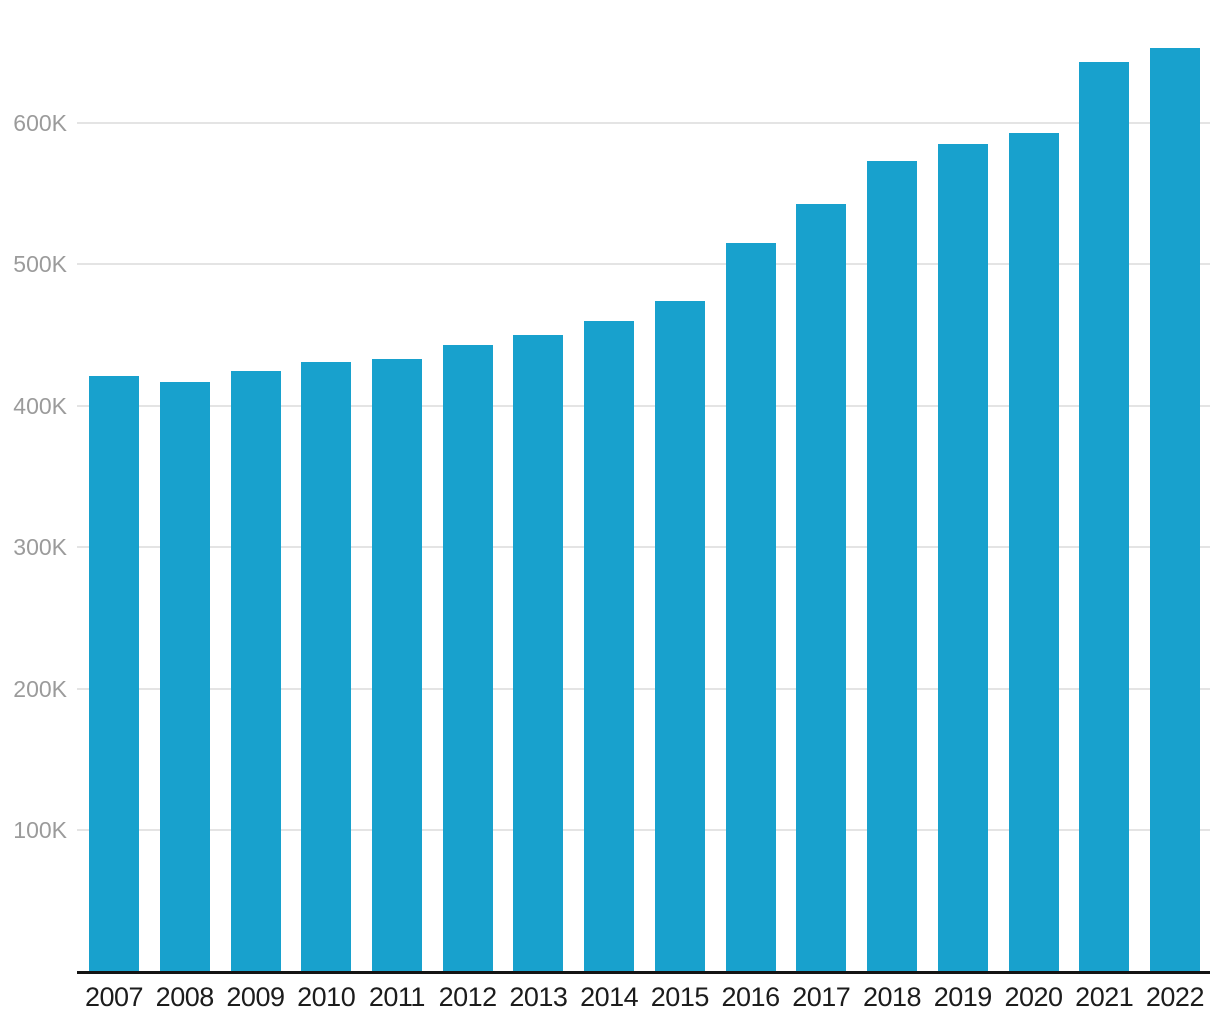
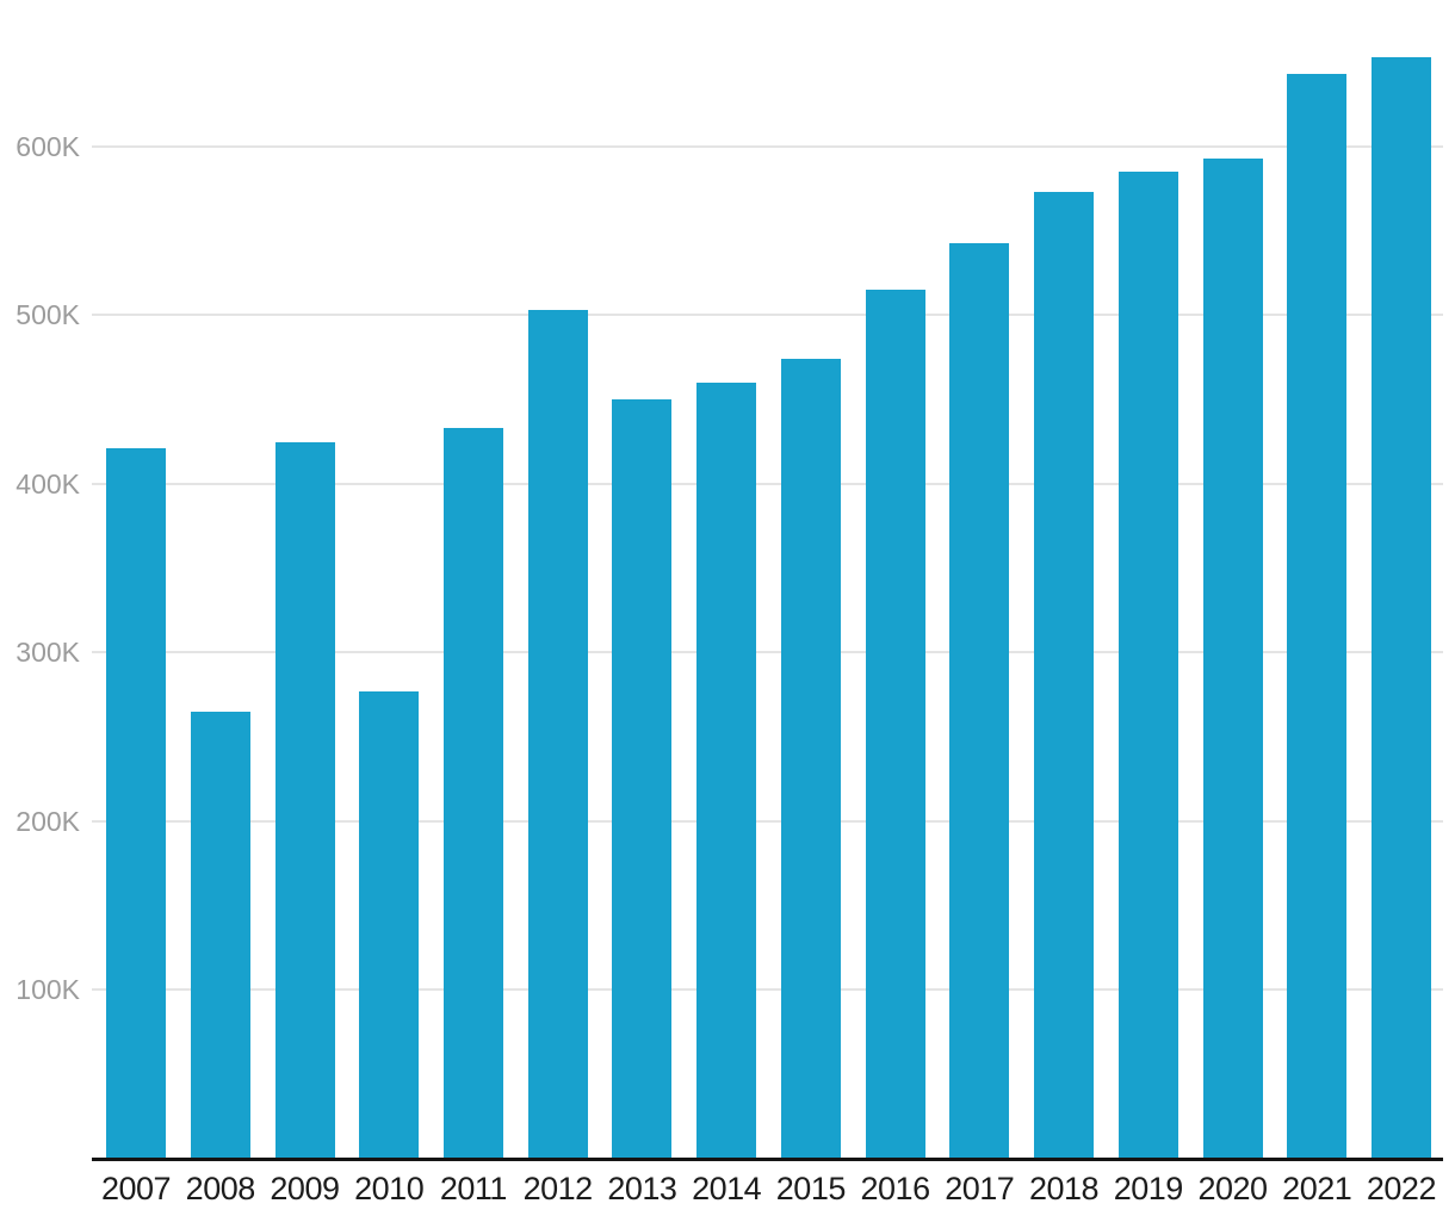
2008: 417K -> 265K
2010: 431K -> 277K
2012: 443K -> 503K
